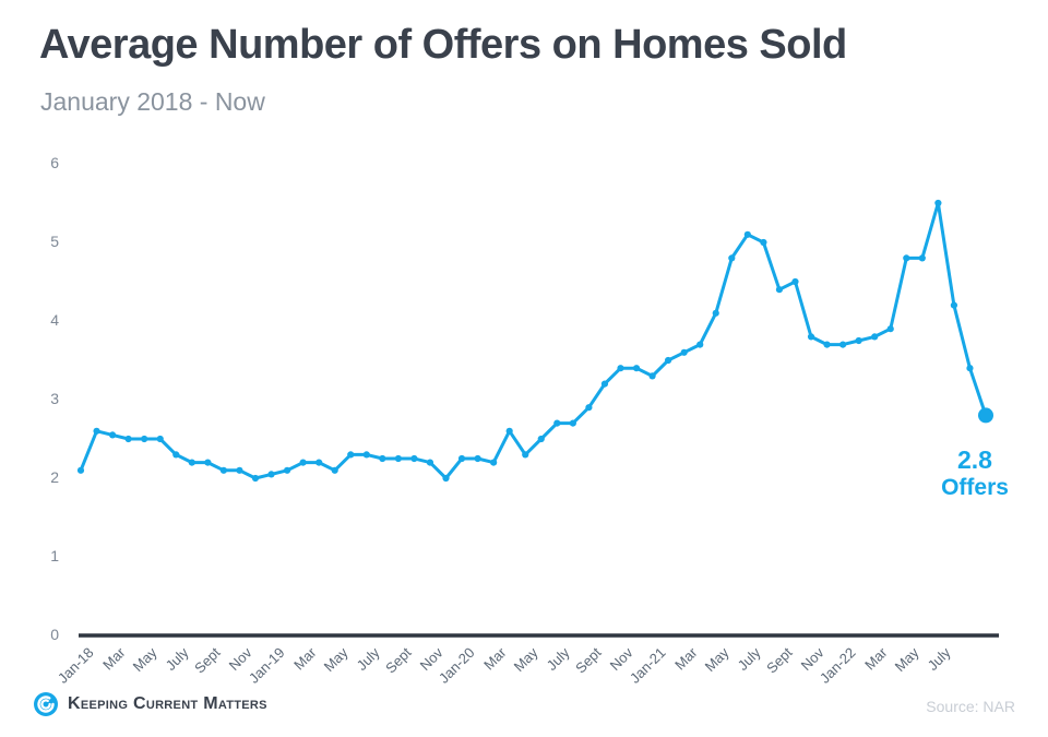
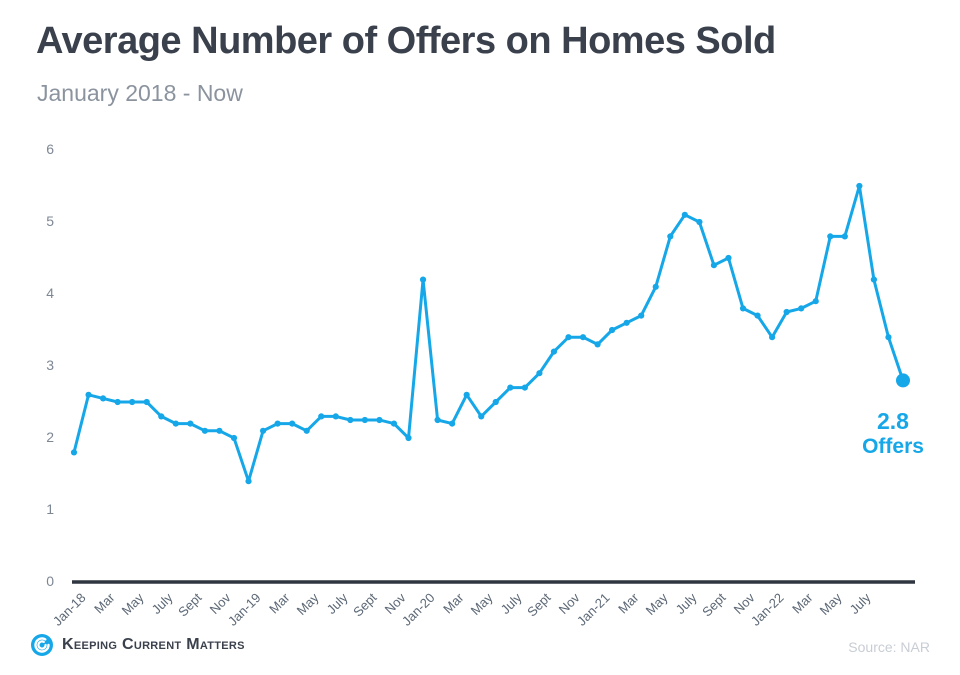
Jan-18: 2.1 -> 1.8
Jan-19: 2.0 -> 1.4
Jan-20: 2.2 -> 4.2
Jan-22: 3.7 -> 3.4
